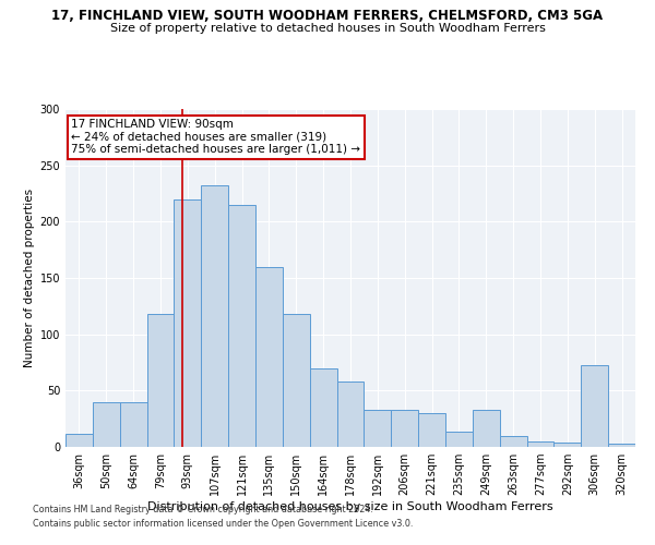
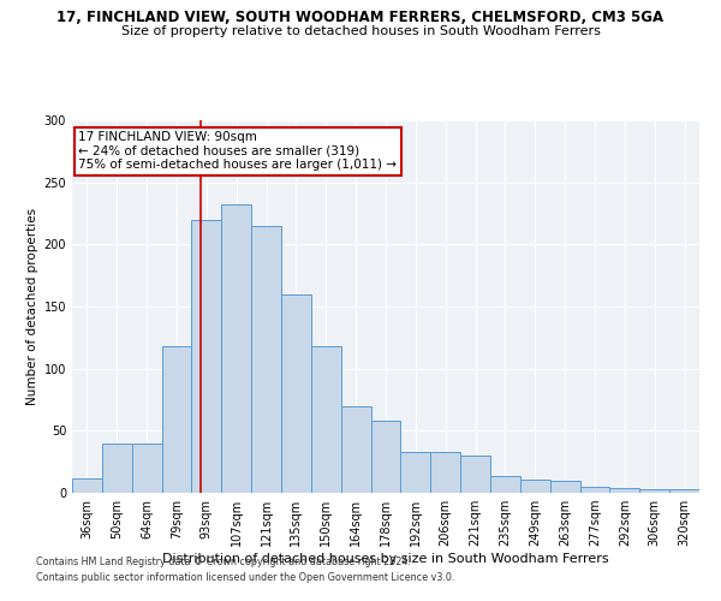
249sqm: 33 -> 11
306sqm: 73 -> 3
